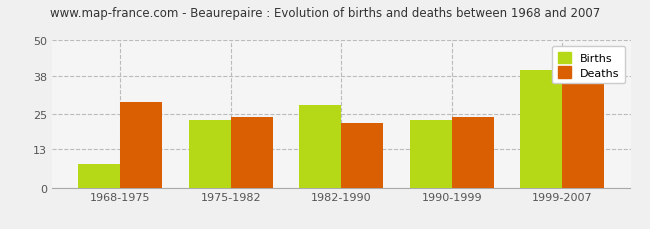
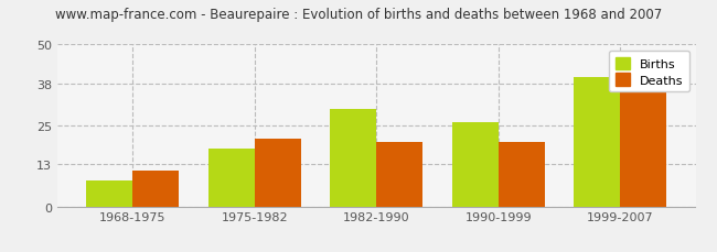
Deaths/1968-1975: 29 -> 11
Births/1975-1982: 23 -> 18
Deaths/1975-1982: 24 -> 21
Births/1982-1990: 28 -> 30
Deaths/1982-1990: 22 -> 20
Births/1990-1999: 23 -> 26
Deaths/1990-1999: 24 -> 20
